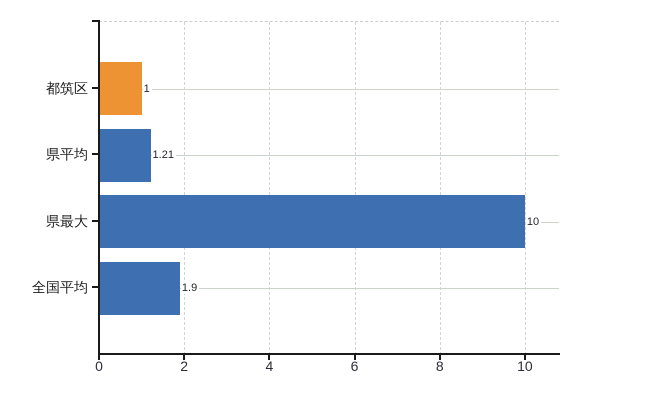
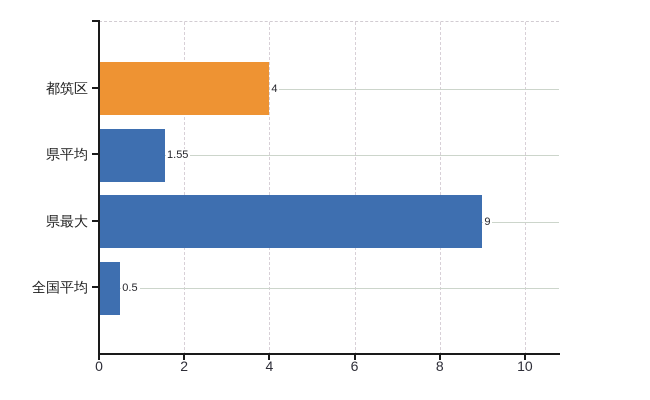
都筑区: 1 -> 4
県平均: 1.21 -> 1.55
県最大: 10 -> 9
全国平均: 1.9 -> 0.5
